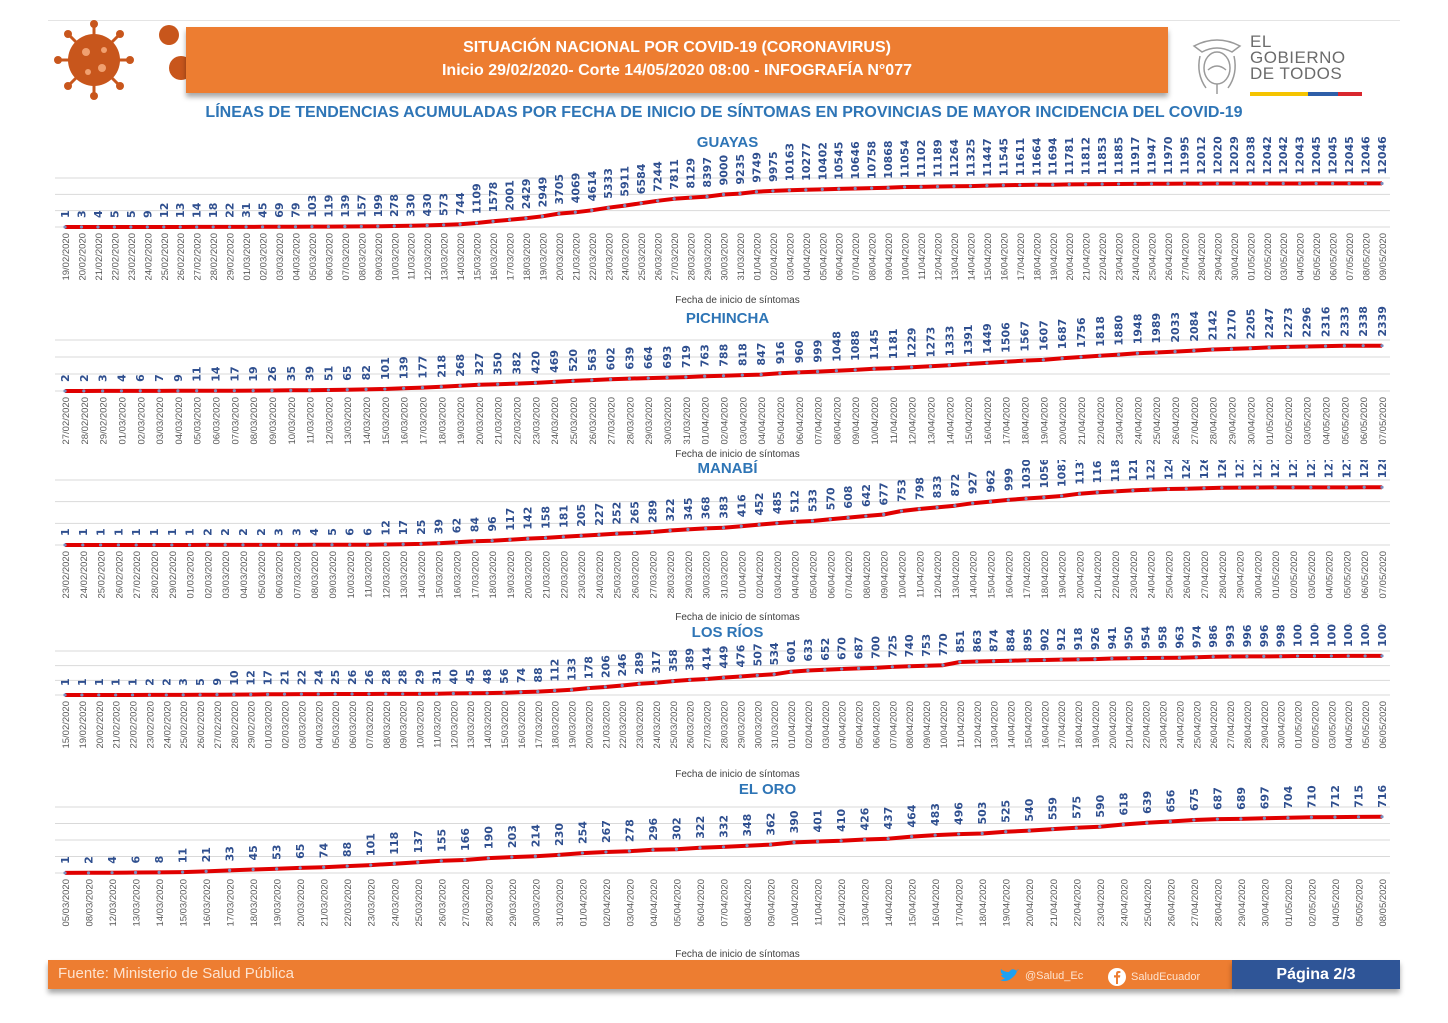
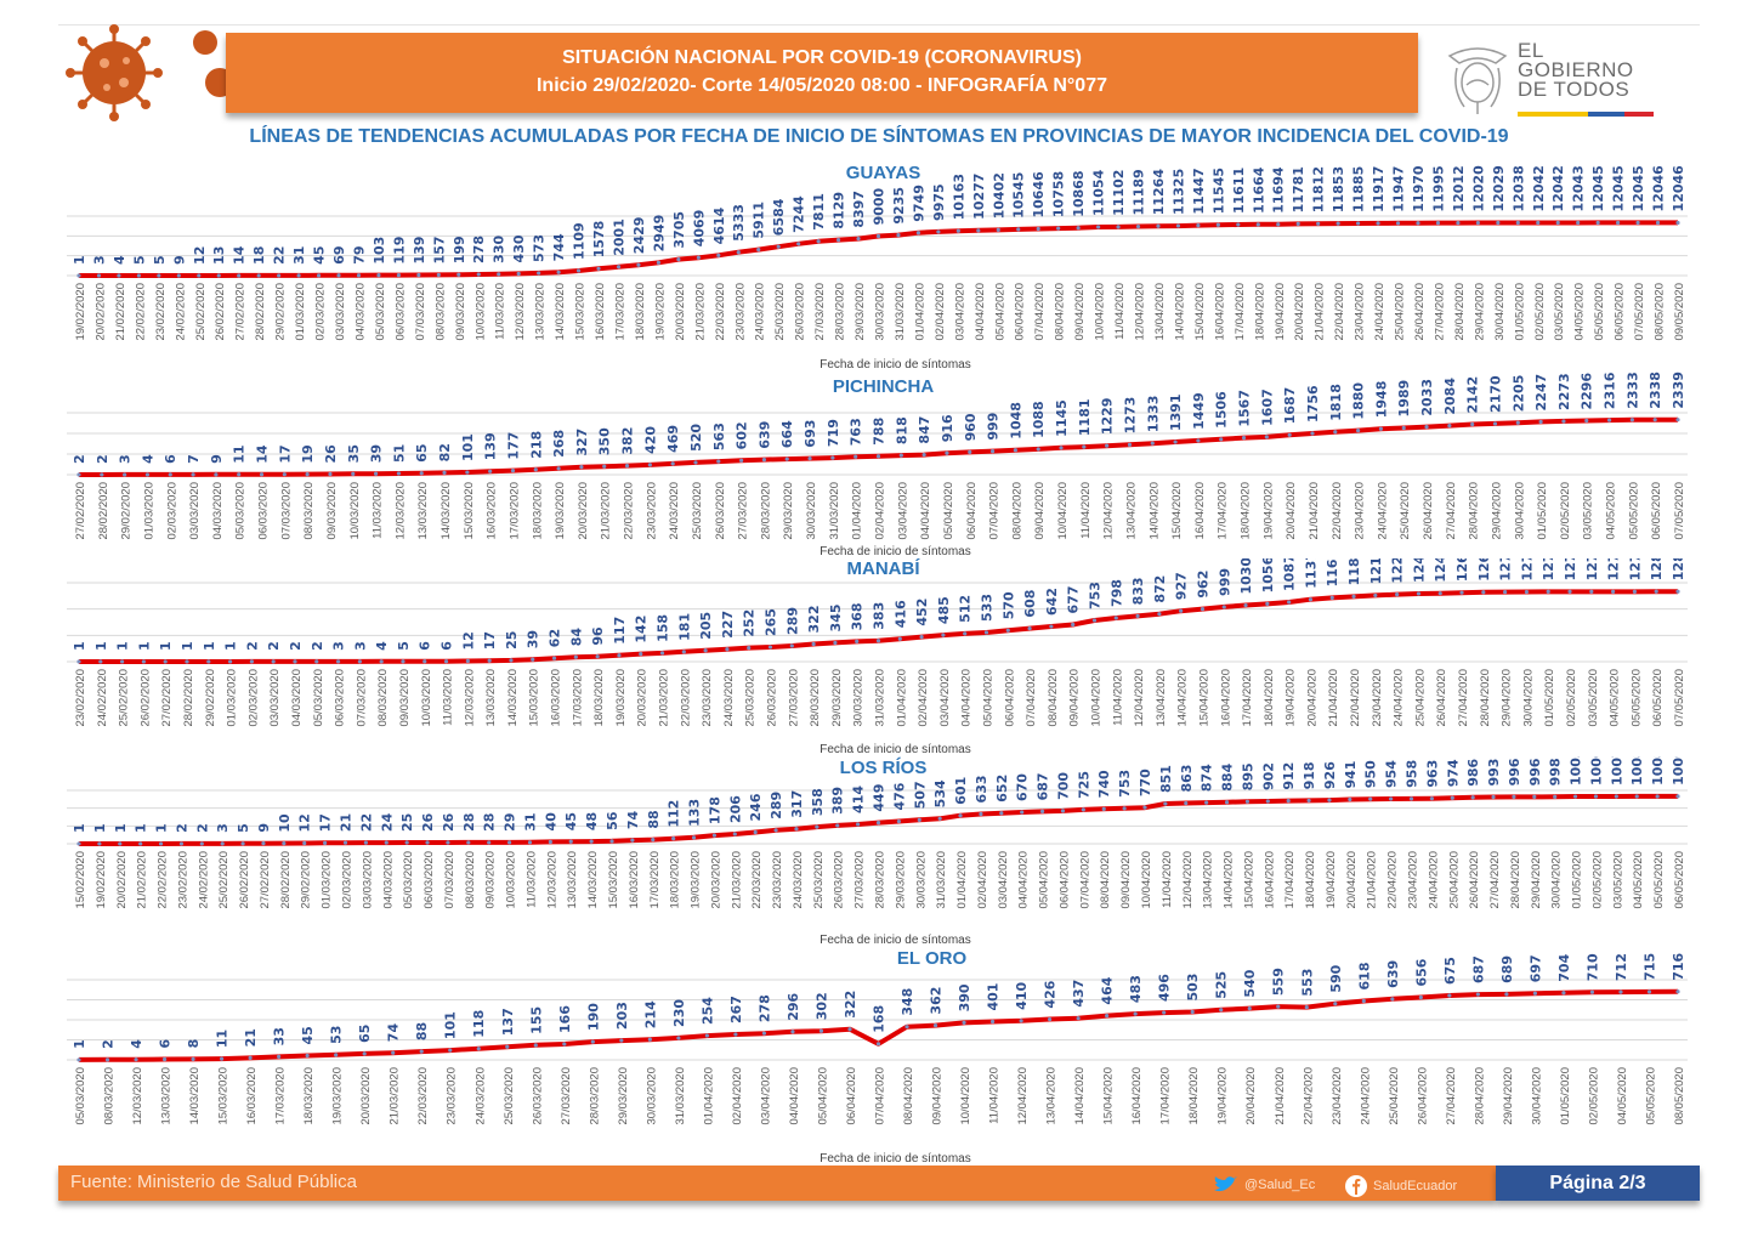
EL ORO/07/04/2020: 332 -> 168
EL ORO/22/04/2020: 575 -> 553
